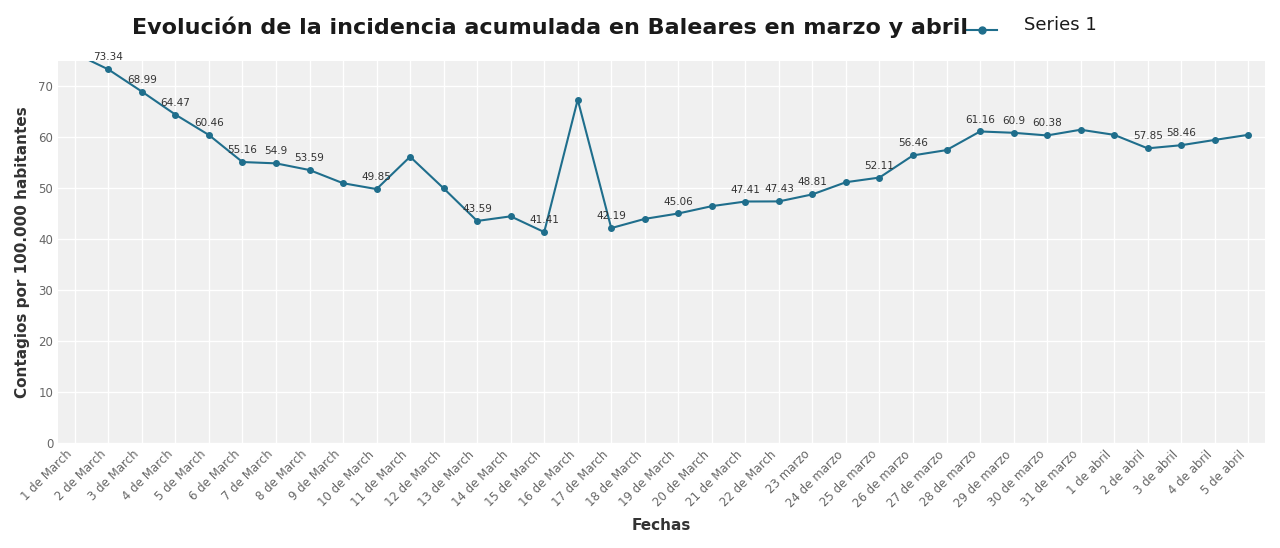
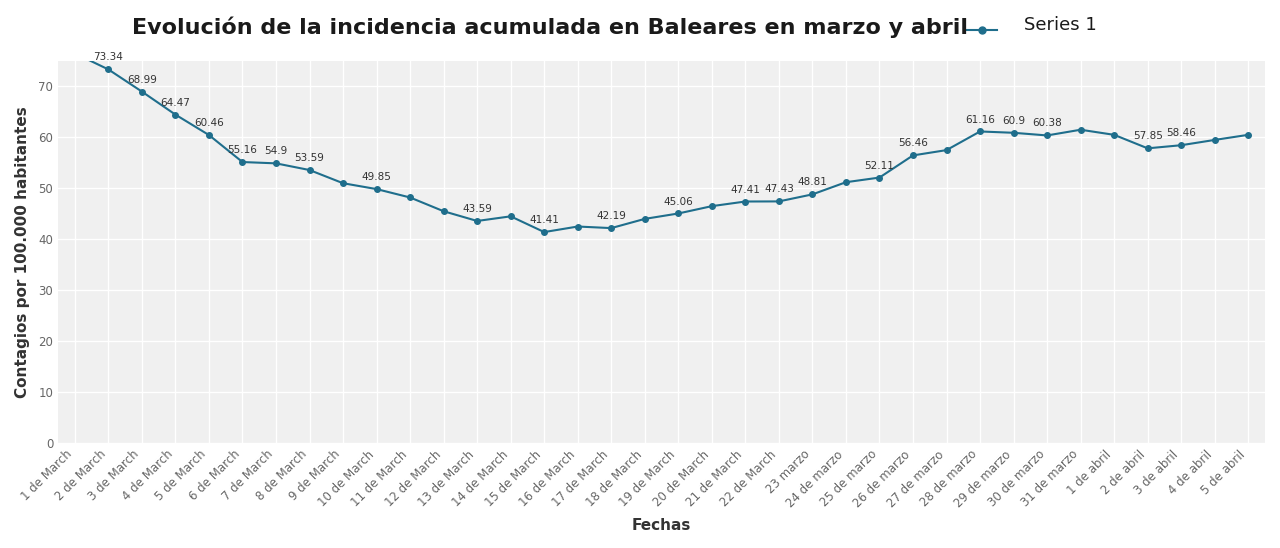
11 de March: 56.2 -> 48.2
12 de March: 50.0 -> 45.5
16 de March: 67.4 -> 42.5
